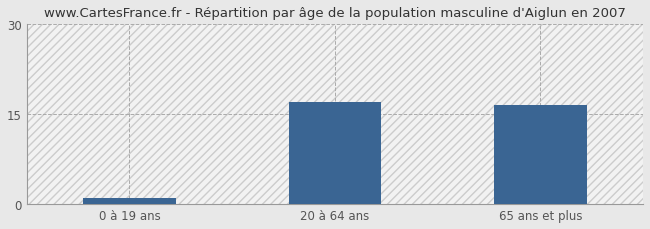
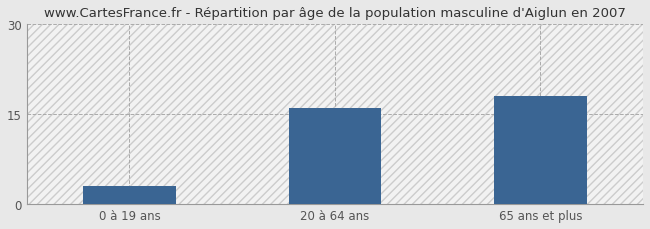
0 à 19 ans: 1.0 -> 3.0
20 à 64 ans: 17.0 -> 16.0
65 ans et plus: 16.5 -> 18.0
